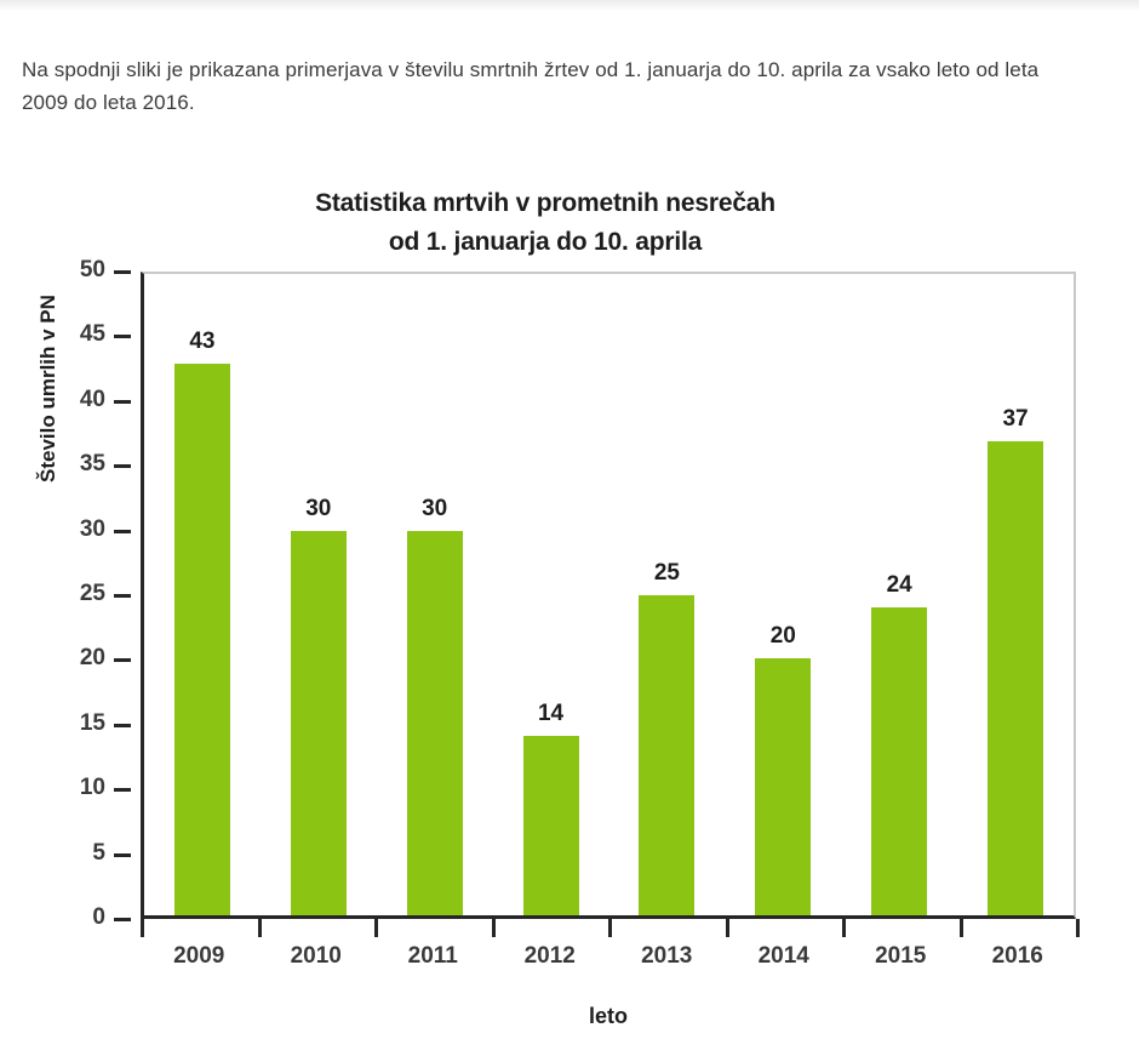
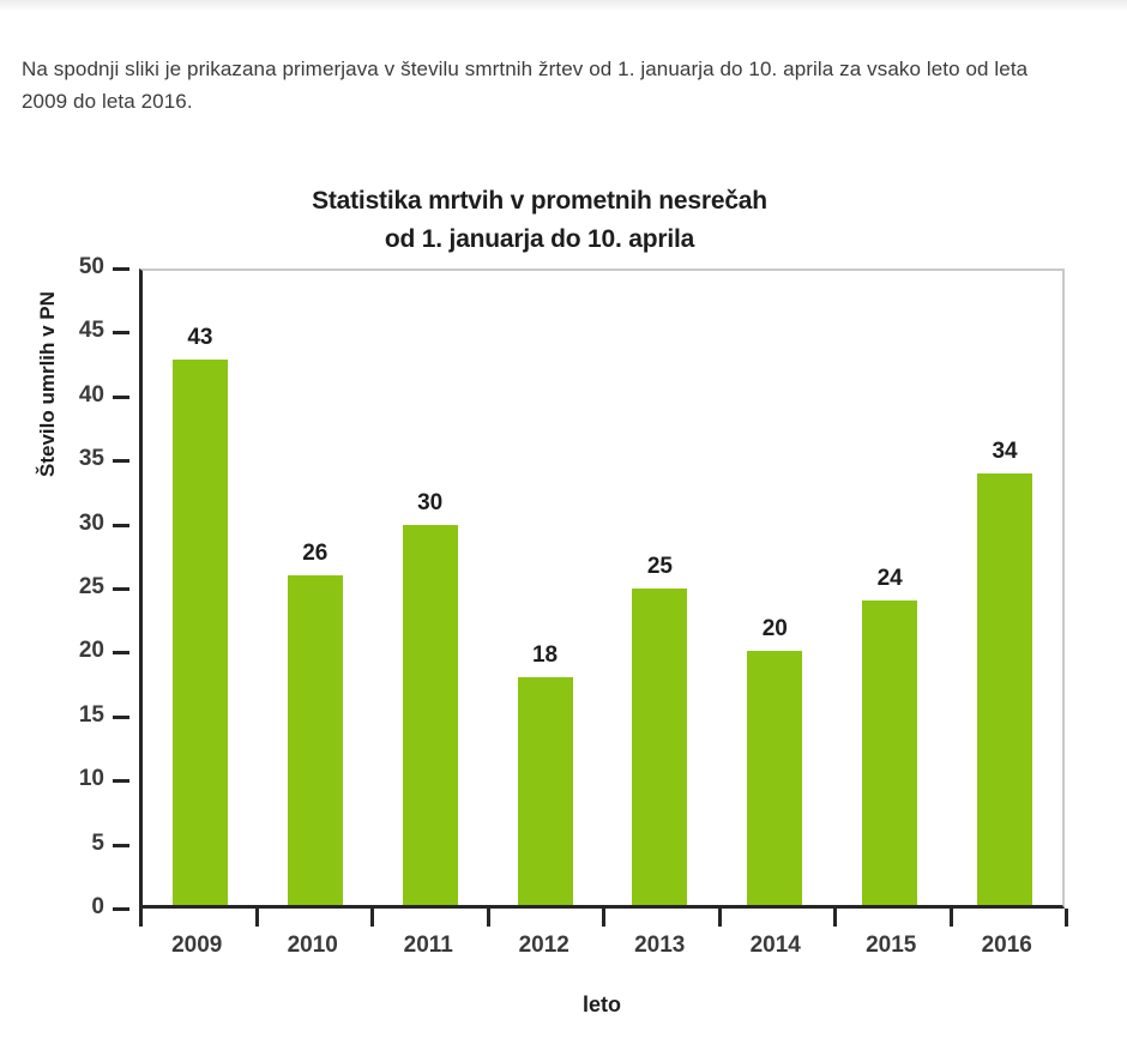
2010: 30 -> 26
2012: 14 -> 18
2016: 37 -> 34
